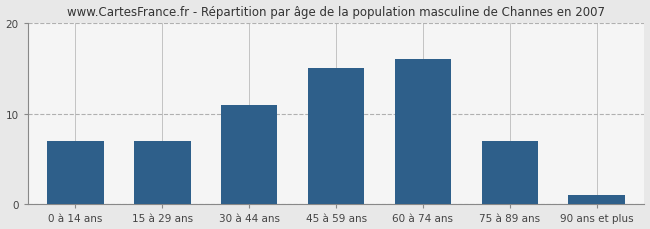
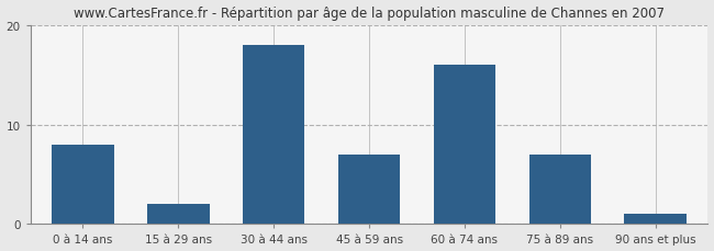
0 à 14 ans: 7 -> 8
15 à 29 ans: 7 -> 2
30 à 44 ans: 11 -> 18
45 à 59 ans: 15 -> 7
